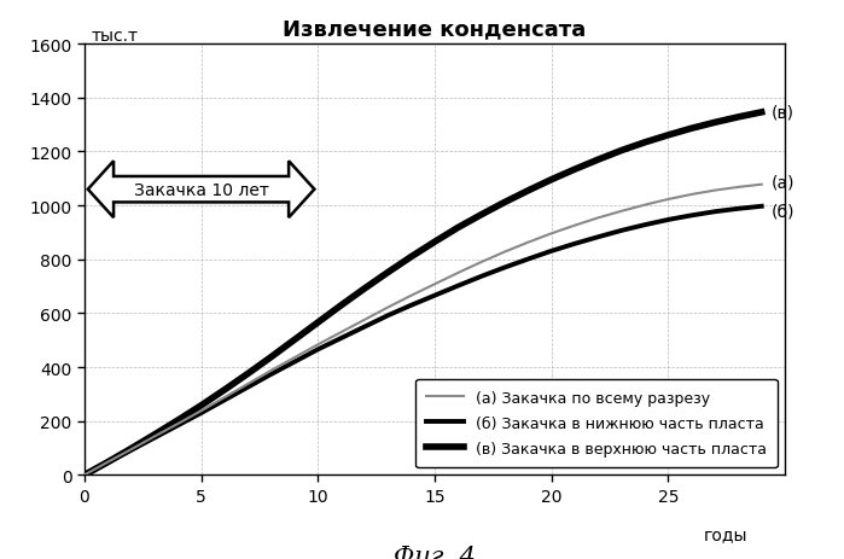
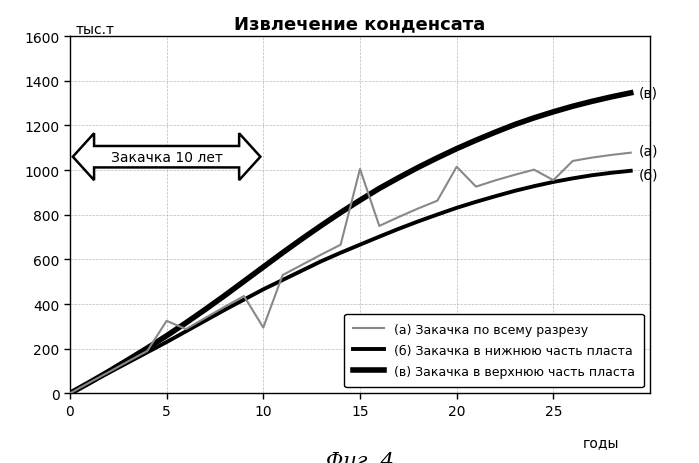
(а) Закачка по всему разрезу/5: 238 -> 325
(а) Закачка по всему разрезу/10: 484 -> 295
(а) Закачка по всему разрезу/15: 708 -> 1005
(а) Закачка по всему разрезу/20: 896 -> 1015
(а) Закачка по всему разрезу/25: 1023 -> 955
